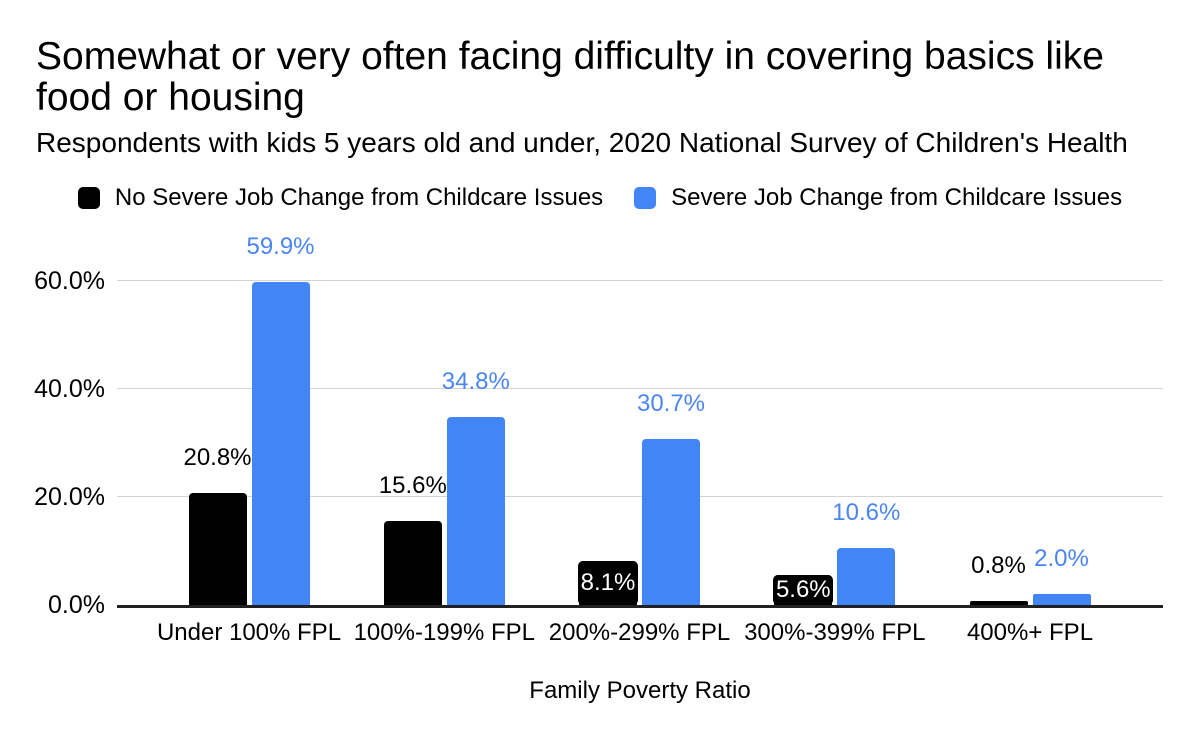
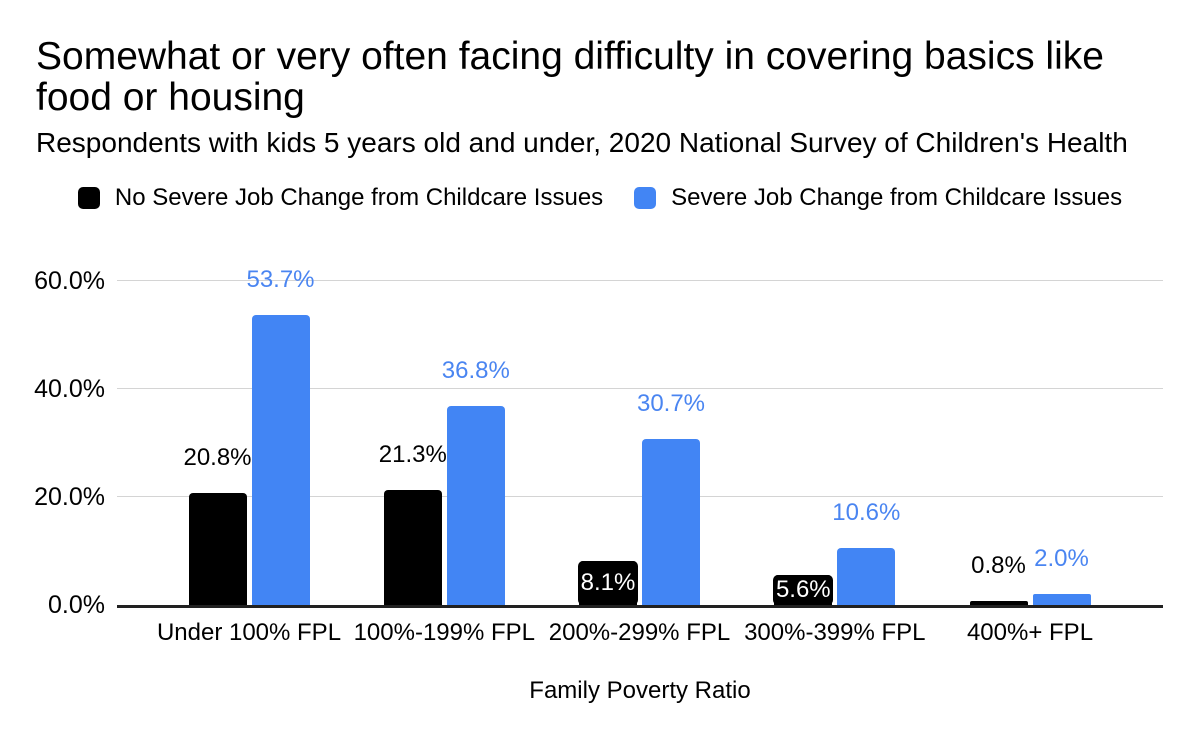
Severe Job Change from Childcare Issues/Under 100% FPL: 59.9% -> 53.7%
No Severe Job Change from Childcare Issues/100%-199% FPL: 15.6% -> 21.3%
Severe Job Change from Childcare Issues/100%-199% FPL: 34.8% -> 36.8%
